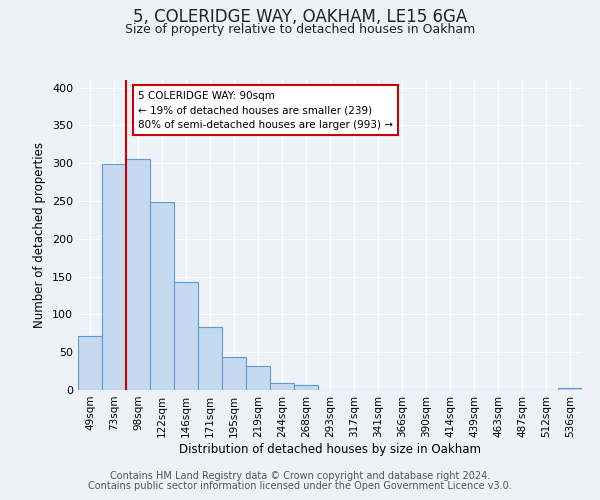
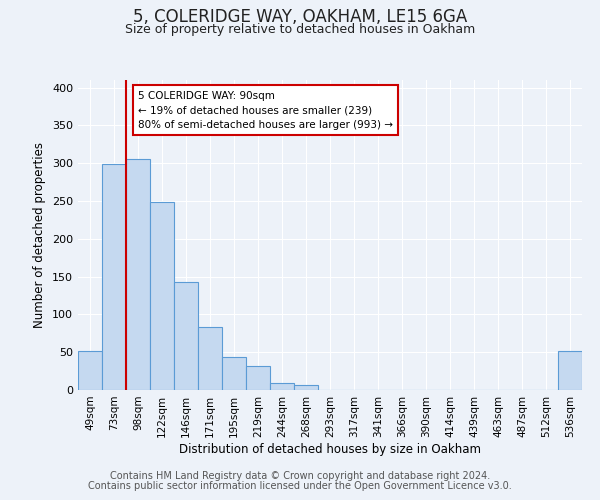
49sqm: 72 -> 52
536sqm: 2 -> 52
